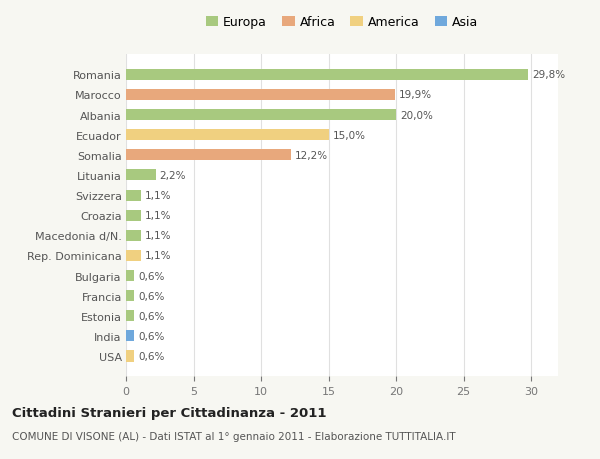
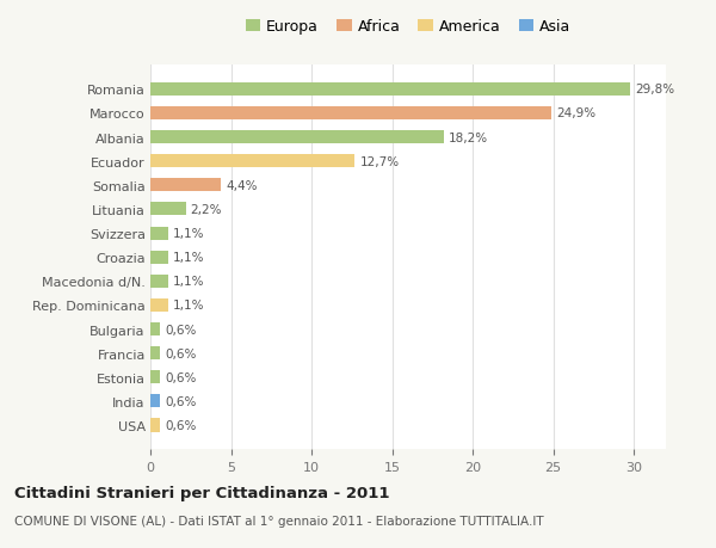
Marocco: 19,9% -> 24,9%
Albania: 20,0% -> 18,2%
Ecuador: 15,0% -> 12,7%
Somalia: 12,2% -> 4,4%
